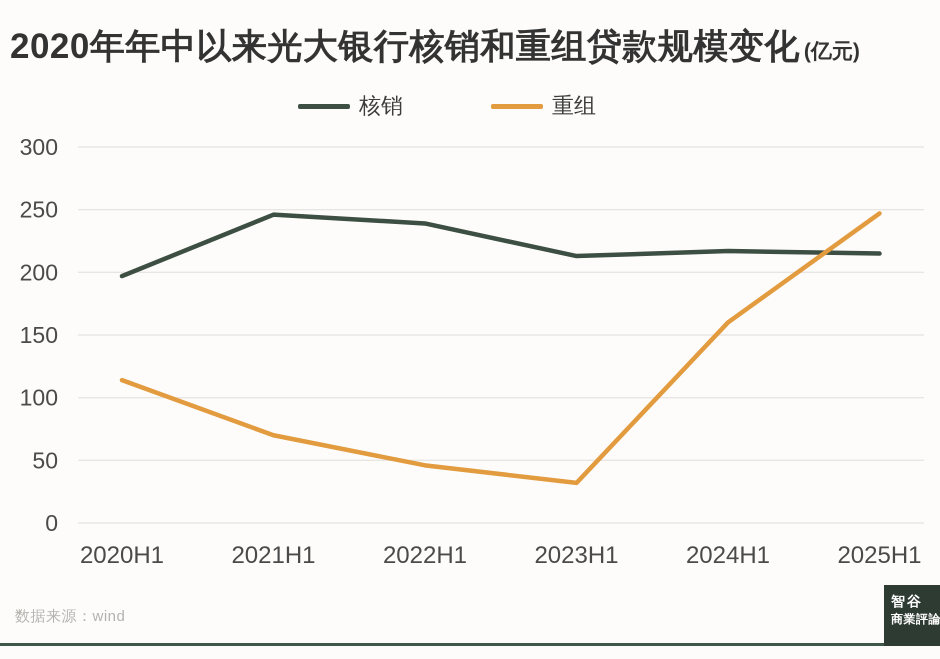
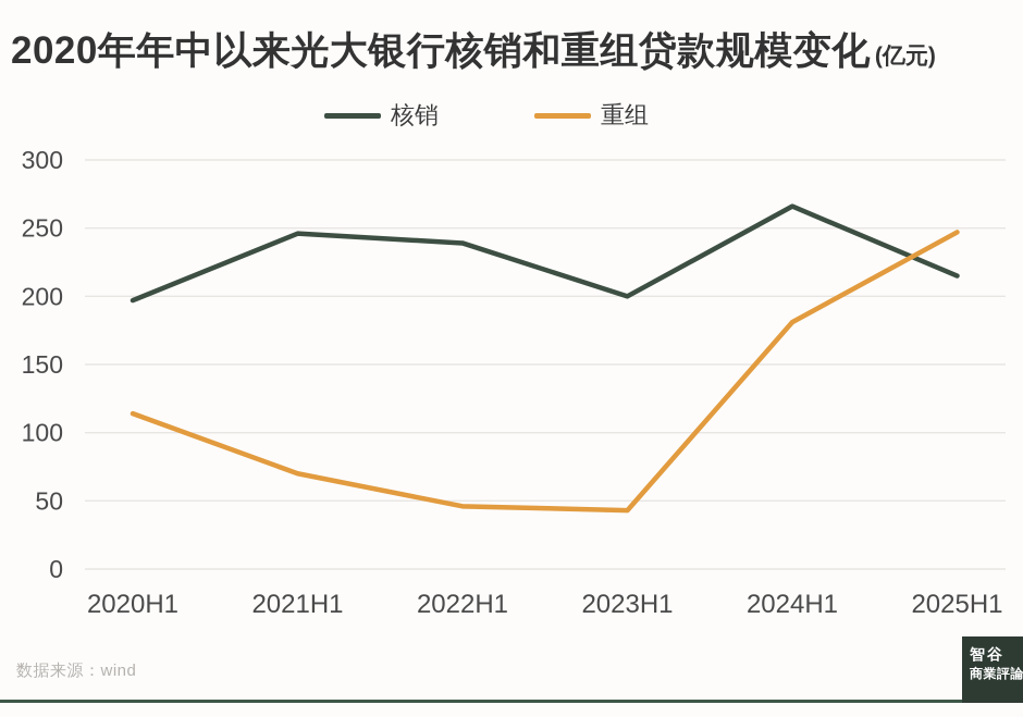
核销/2023H1: 213 -> 200
重组/2023H1: 32 -> 43
核销/2024H1: 217 -> 266
重组/2024H1: 160 -> 181
